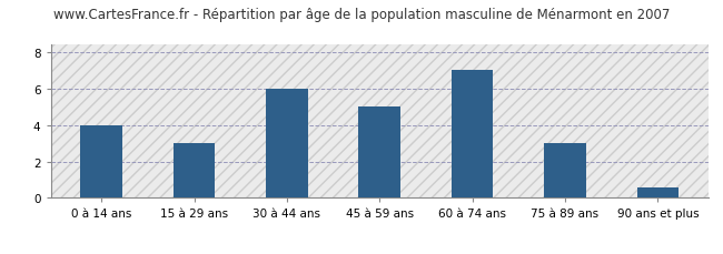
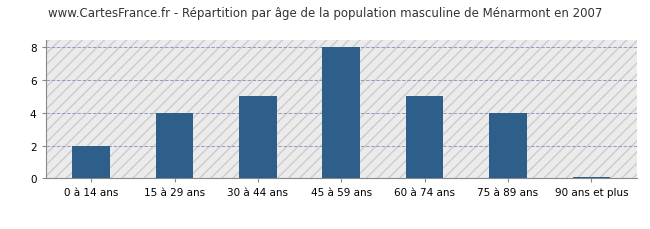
0 à 14 ans: 4.0 -> 2.0
15 à 29 ans: 3.0 -> 4.0
30 à 44 ans: 6.0 -> 5.0
45 à 59 ans: 5.0 -> 8.0
60 à 74 ans: 7.0 -> 5.0
75 à 89 ans: 3.0 -> 4.0
90 ans et plus: 0.6 -> 0.1
